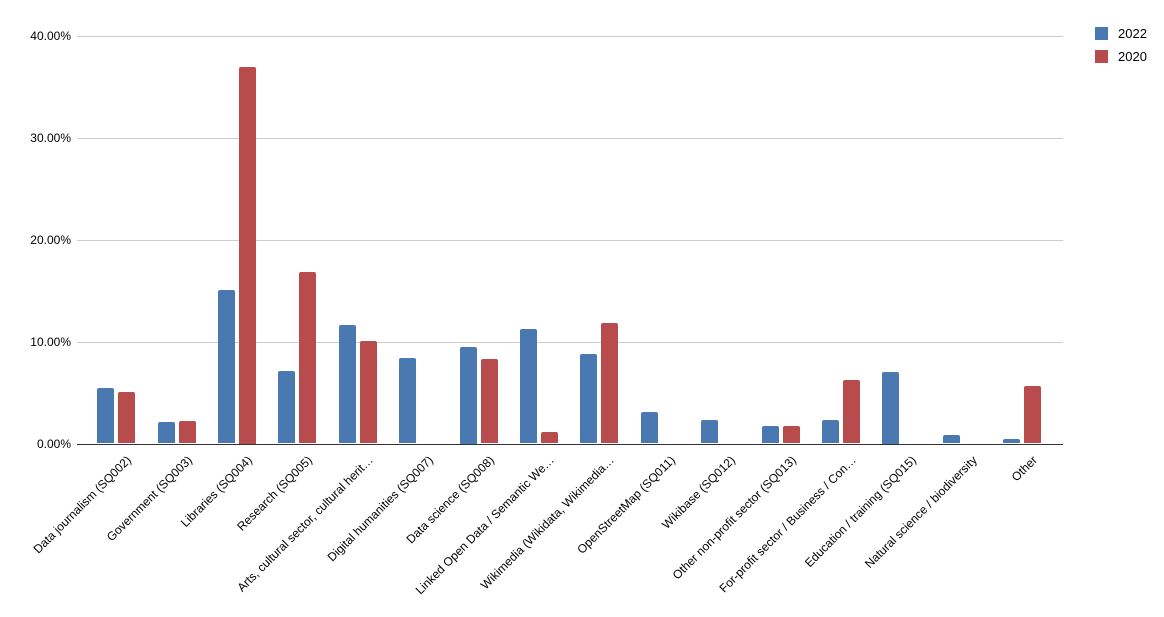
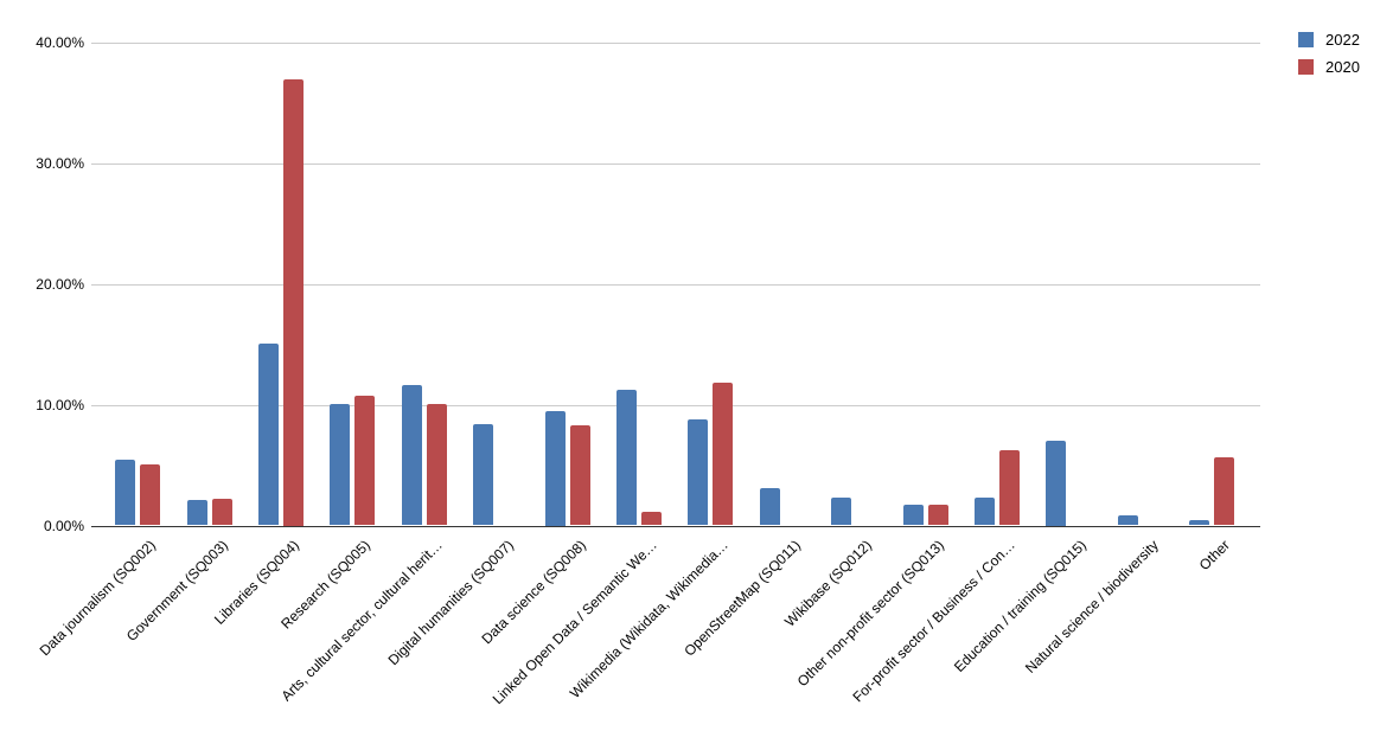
2022/Research (SQ005): 7.1% -> 10.1%
2020/Research (SQ005): 16.8% -> 10.7%
